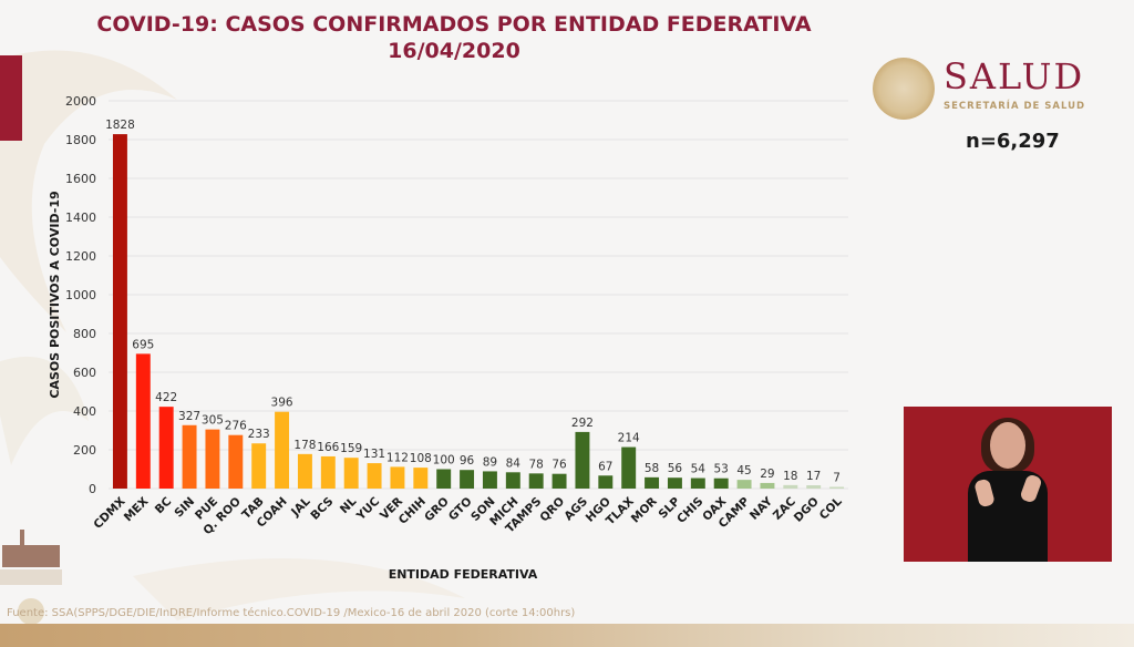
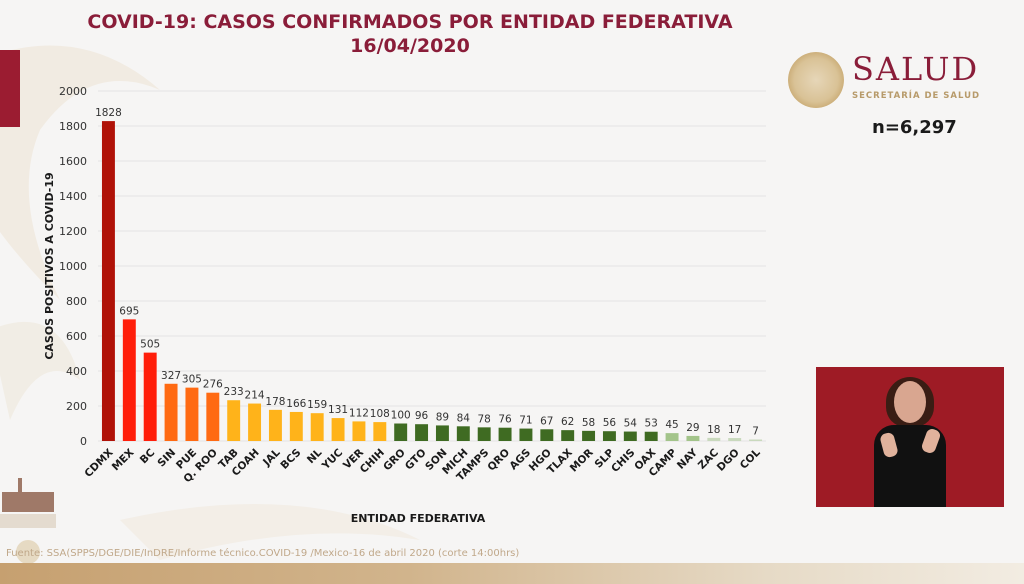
BC: 422 -> 505
COAH: 396 -> 214
AGS: 292 -> 71
TLAX: 214 -> 62
